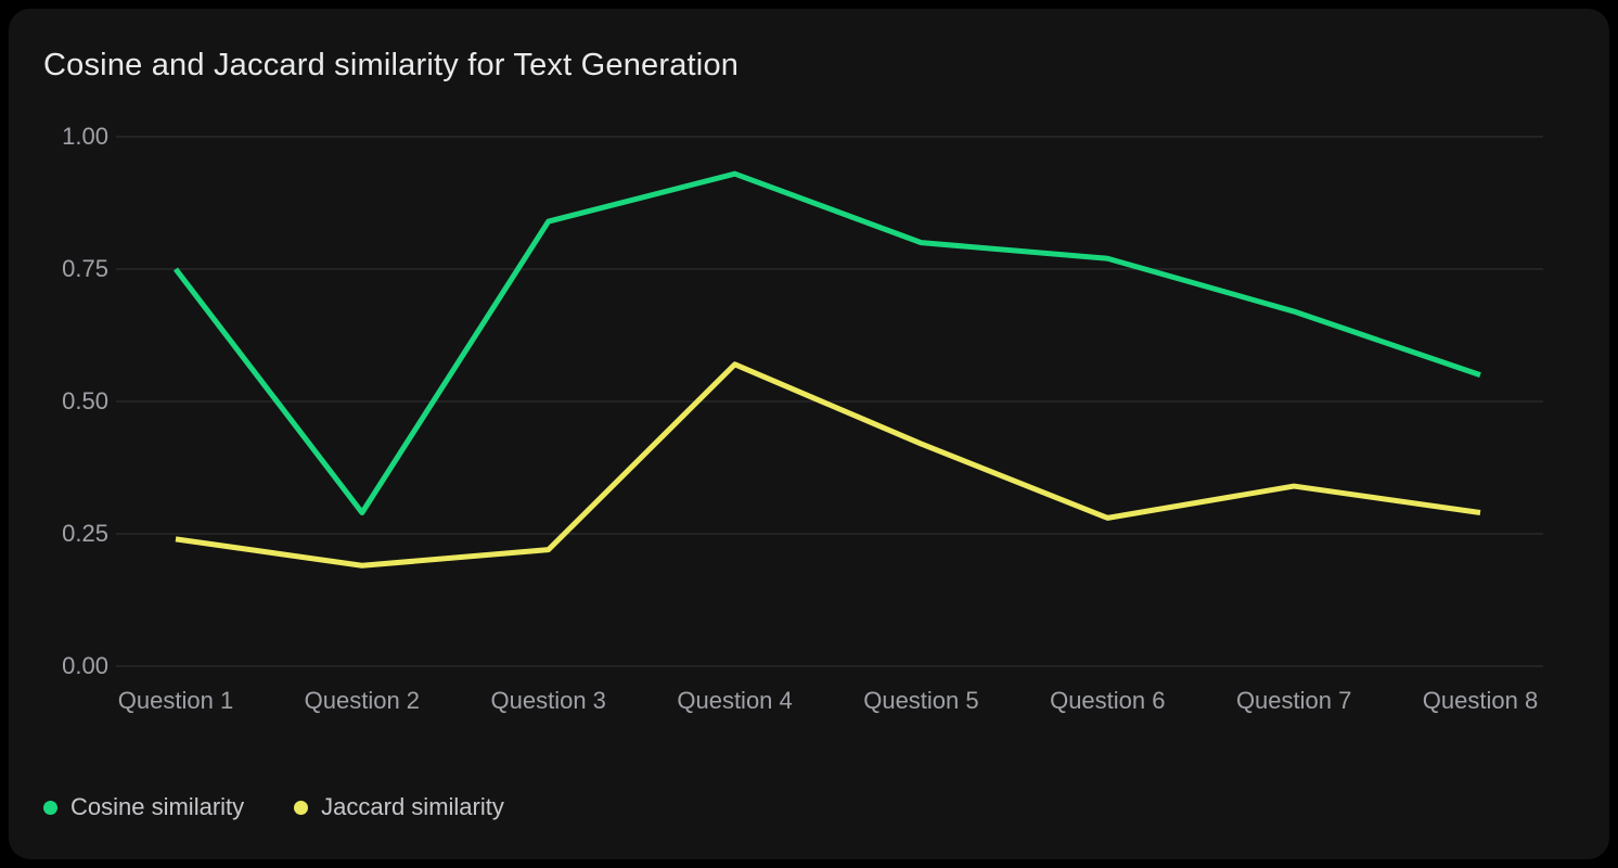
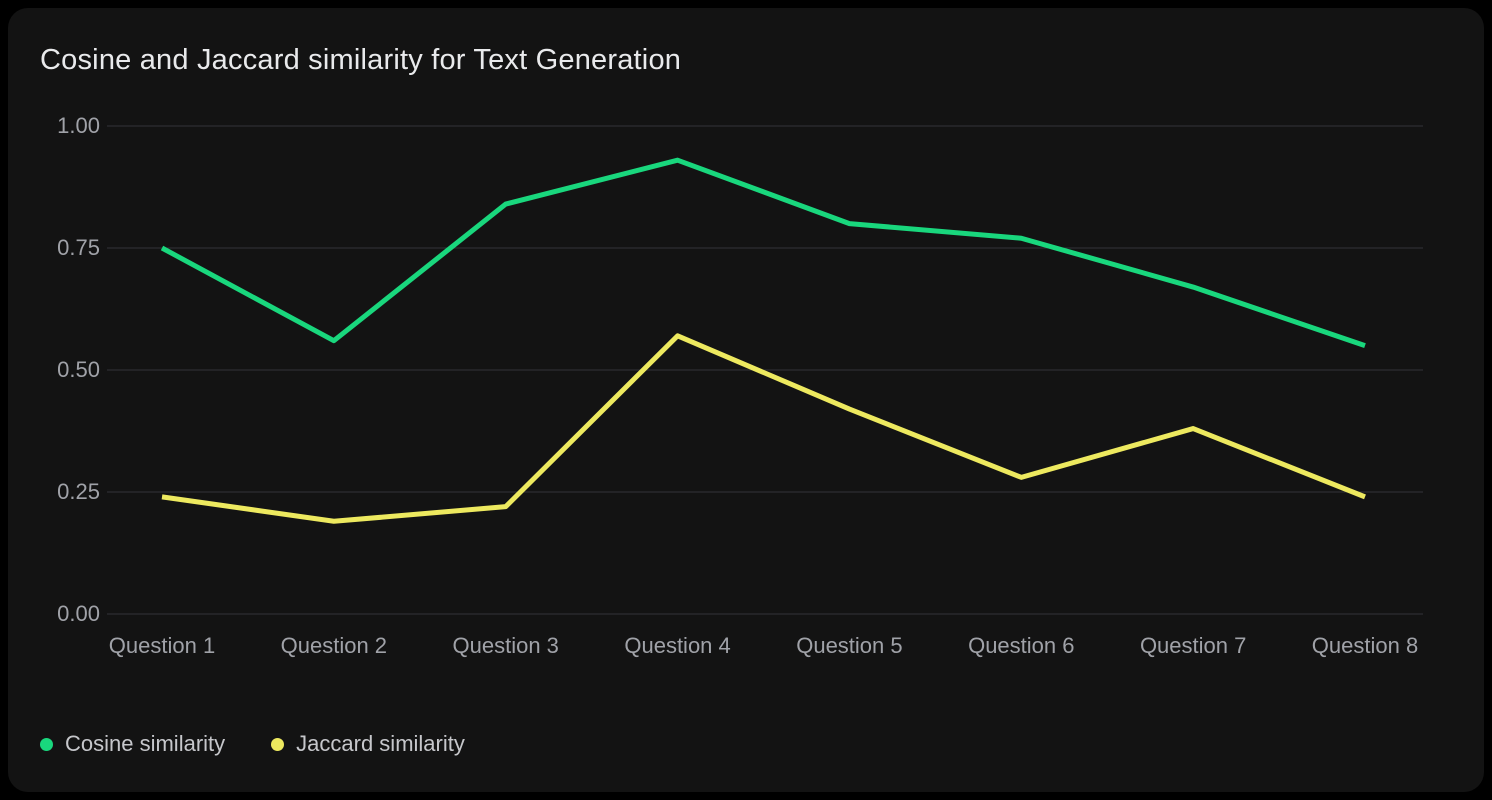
Cosine similarity/Question 2: 0.29 -> 0.56
Jaccard similarity/Question 7: 0.34 -> 0.38
Jaccard similarity/Question 8: 0.29 -> 0.24
